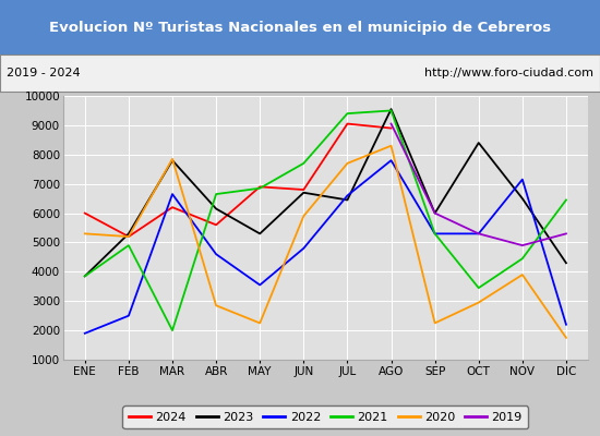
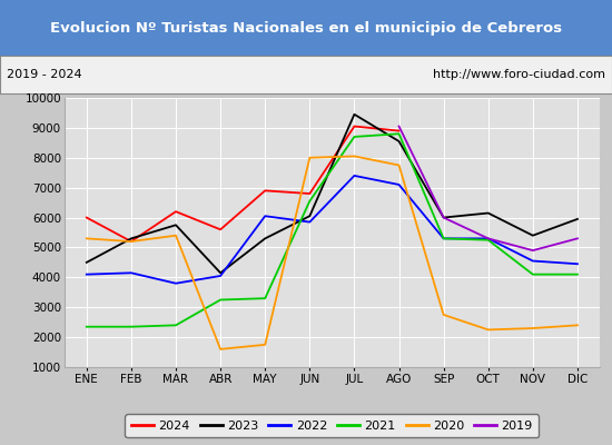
2023/ENE: 3850 -> 4500
2022/ENE: 1900 -> 4100
2021/ENE: 3850 -> 2350
2022/FEB: 2500 -> 4150
2021/FEB: 4900 -> 2350
2023/MAR: 7800 -> 5750
2022/MAR: 6650 -> 3800
2021/MAR: 2000 -> 2400
2020/MAR: 7850 -> 5400
2023/ABR: 6150 -> 4150
2022/ABR: 4600 -> 4050
2021/ABR: 6650 -> 3250
2020/ABR: 2850 -> 1600
2022/MAY: 3550 -> 6050
2021/MAY: 6850 -> 3300
2020/MAY: 2250 -> 1750
2023/JUN: 6700 -> 6050
2022/JUN: 4800 -> 5850
2021/JUN: 7700 -> 6550
2020/JUN: 5900 -> 8000
2023/JUL: 6450 -> 9450
2022/JUL: 6600 -> 7400
2021/JUL: 9400 -> 8700
2020/JUL: 7700 -> 8050
2023/AGO: 9550 -> 8550
2022/AGO: 7800 -> 7100
2021/AGO: 9500 -> 8800
2020/AGO: 8300 -> 7750
2020/SEP: 2250 -> 2750
2023/OCT: 8400 -> 6150
2021/OCT: 3450 -> 5250
2020/OCT: 2950 -> 2250
2023/NOV: 6500 -> 5400
2022/NOV: 7150 -> 4550
2021/NOV: 4450 -> 4100
2020/NOV: 3900 -> 2300
2023/DIC: 4300 -> 5950
2022/DIC: 2200 -> 4450
2021/DIC: 6450 -> 4100
2020/DIC: 1750 -> 2400
